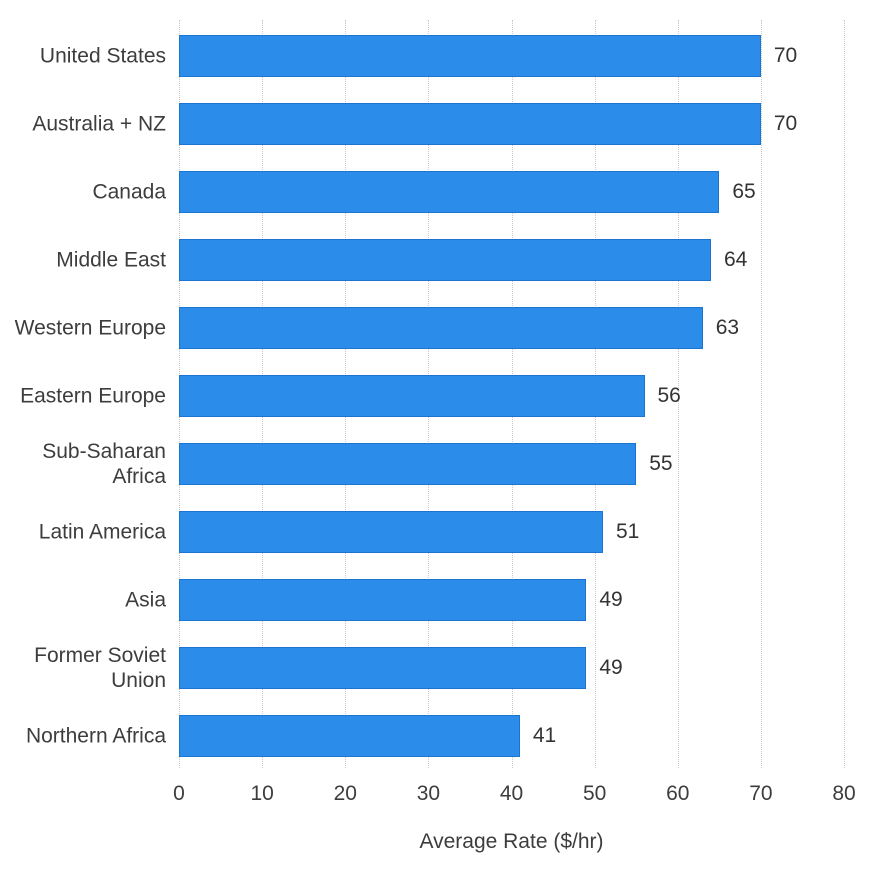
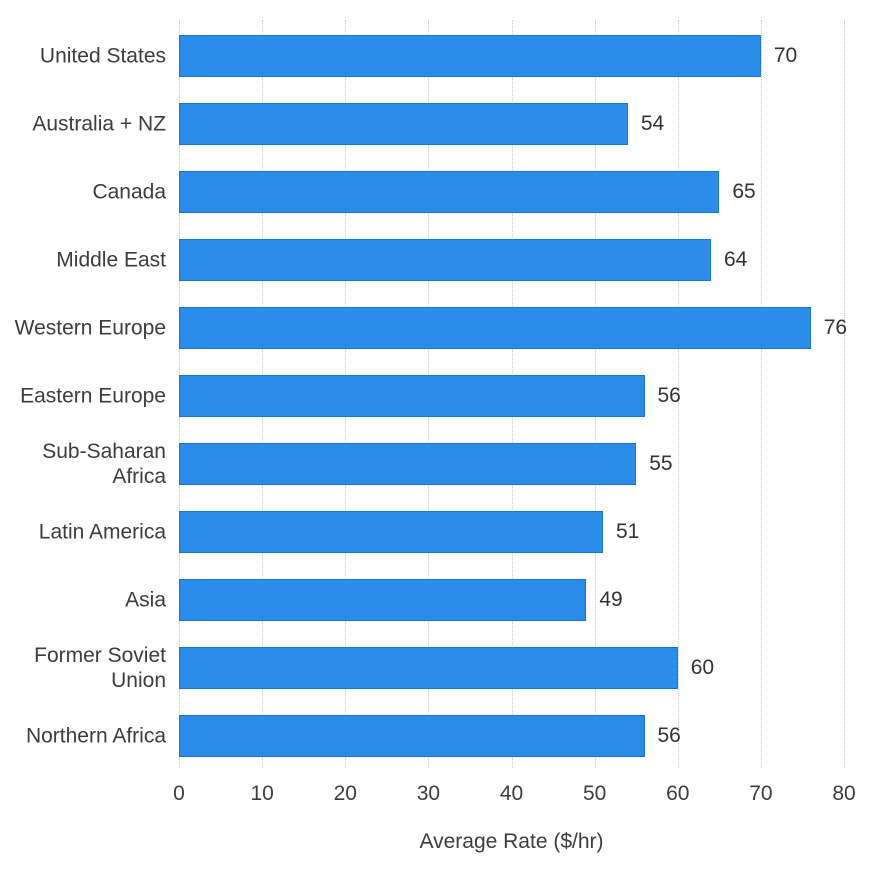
Australia + NZ: 70 -> 54
Western Europe: 63 -> 76
Former Soviet Union: 49 -> 60
Northern Africa: 41 -> 56
